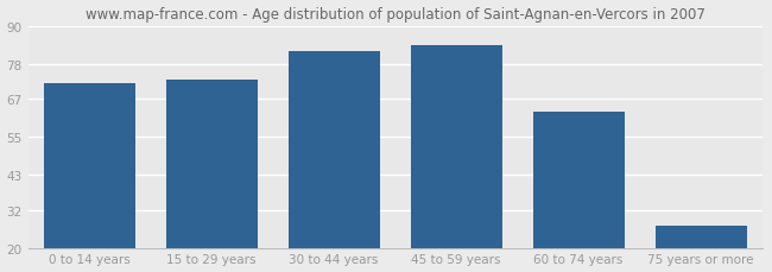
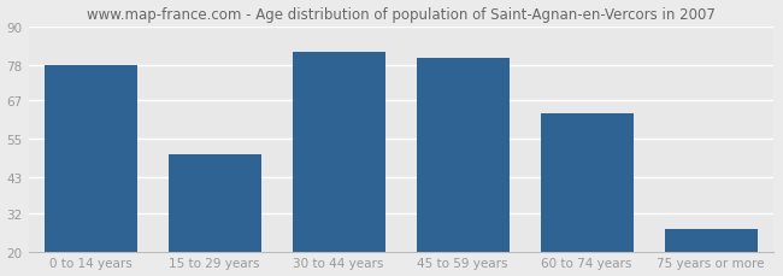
0 to 14 years: 72 -> 78
15 to 29 years: 73 -> 50
45 to 59 years: 84 -> 80
